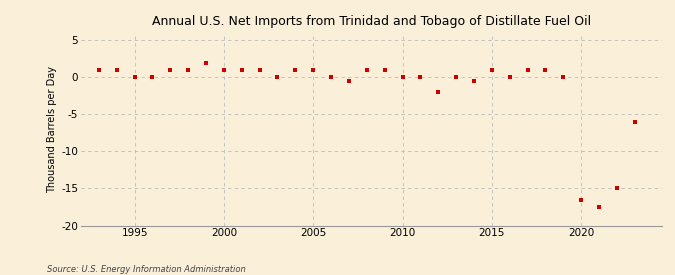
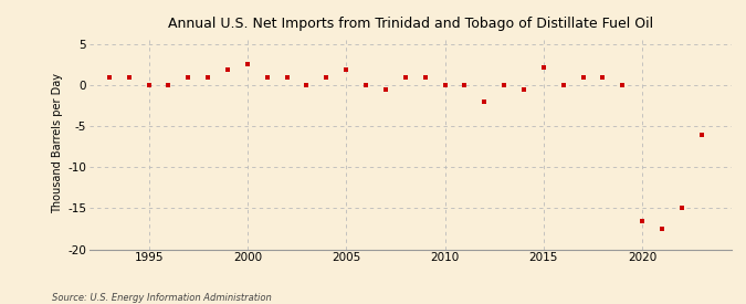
2000: 1.0 -> 2.6
2005: 1.0 -> 2.0
2015: 1.0 -> 2.2
